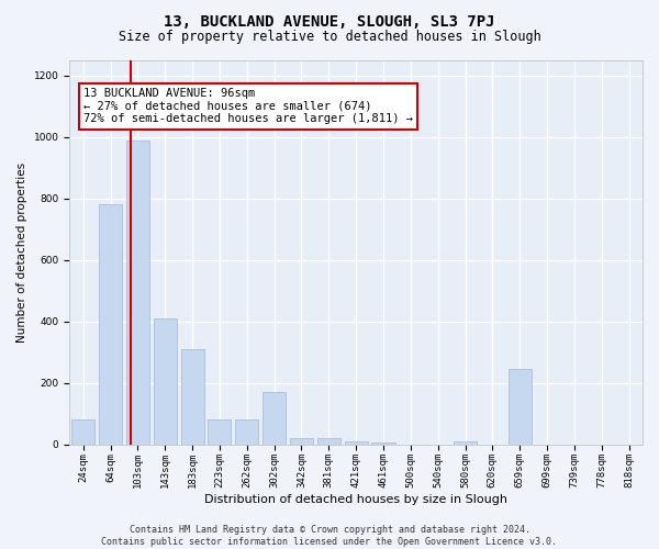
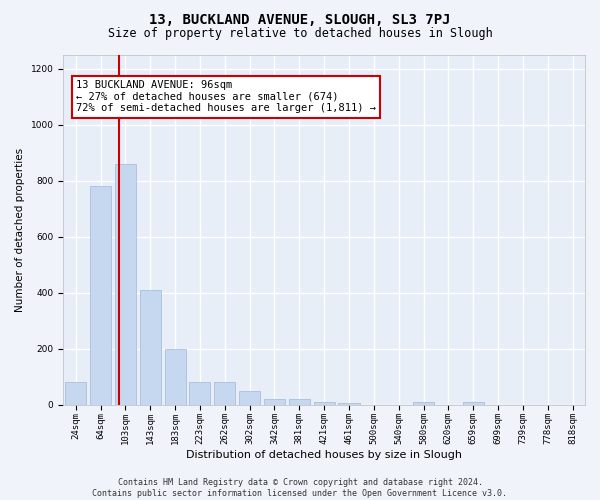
103sqm: 990 -> 860
183sqm: 310 -> 200
302sqm: 170 -> 50
659sqm: 245 -> 10
